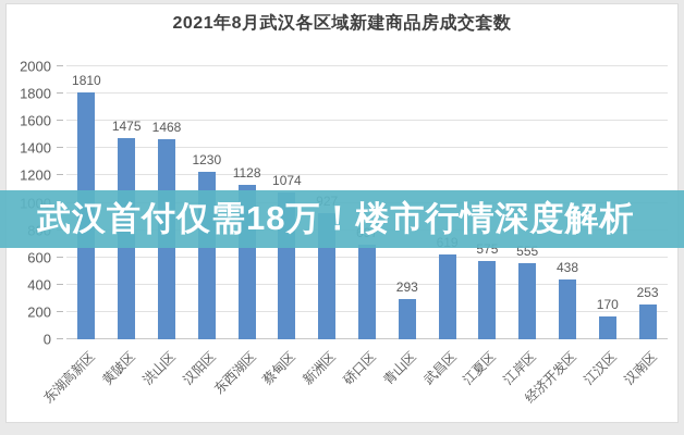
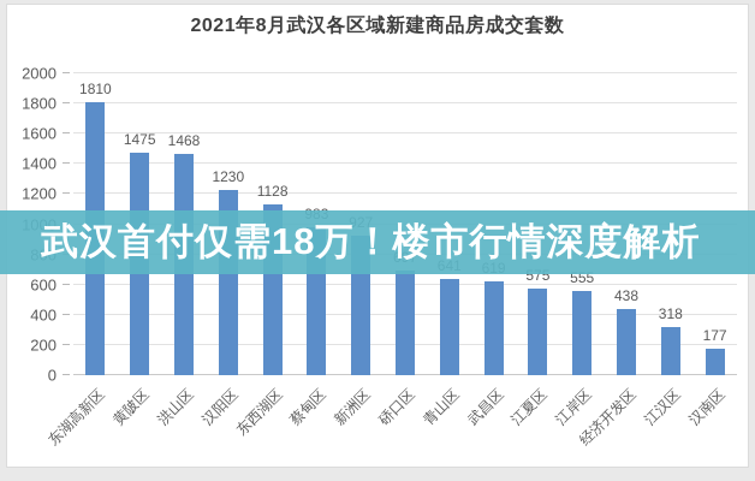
蔡甸区: 1074 -> 983
青山区: 293 -> 641
江汉区: 170 -> 318
汉南区: 253 -> 177
